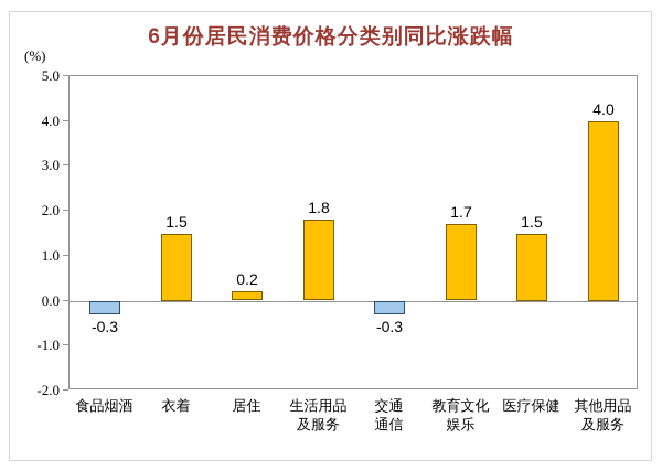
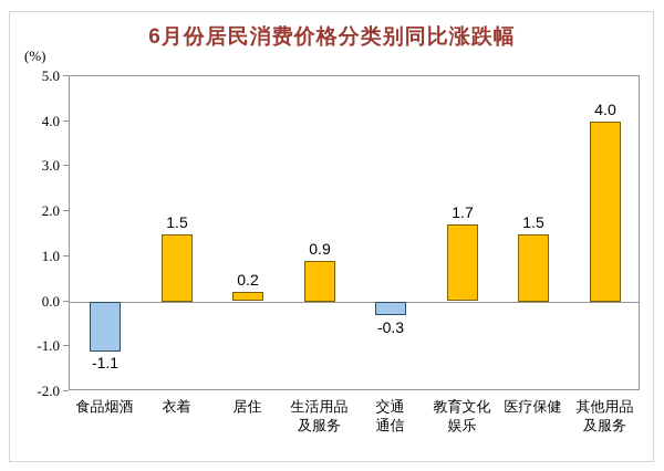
食品烟酒: -0.3 -> -1.1
生活用品 及服务: 1.8 -> 0.9
